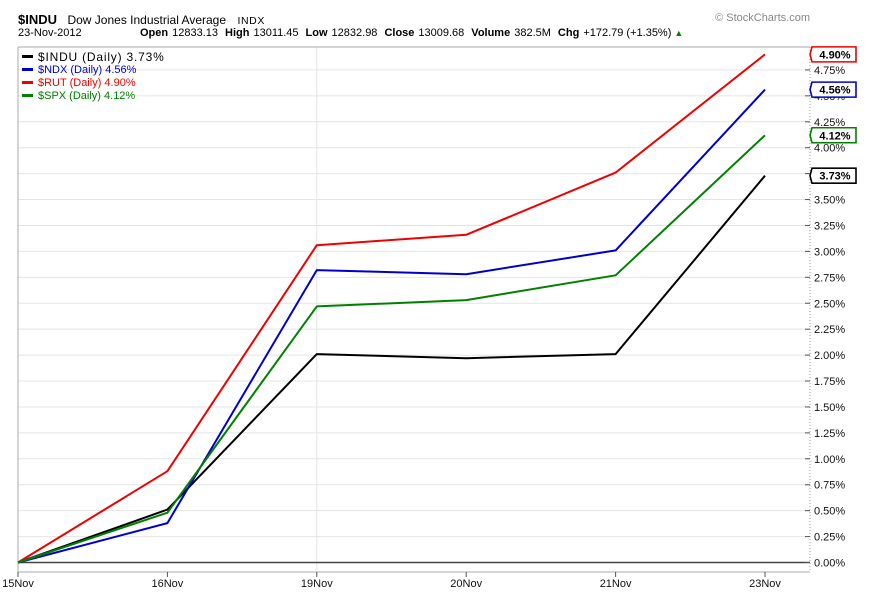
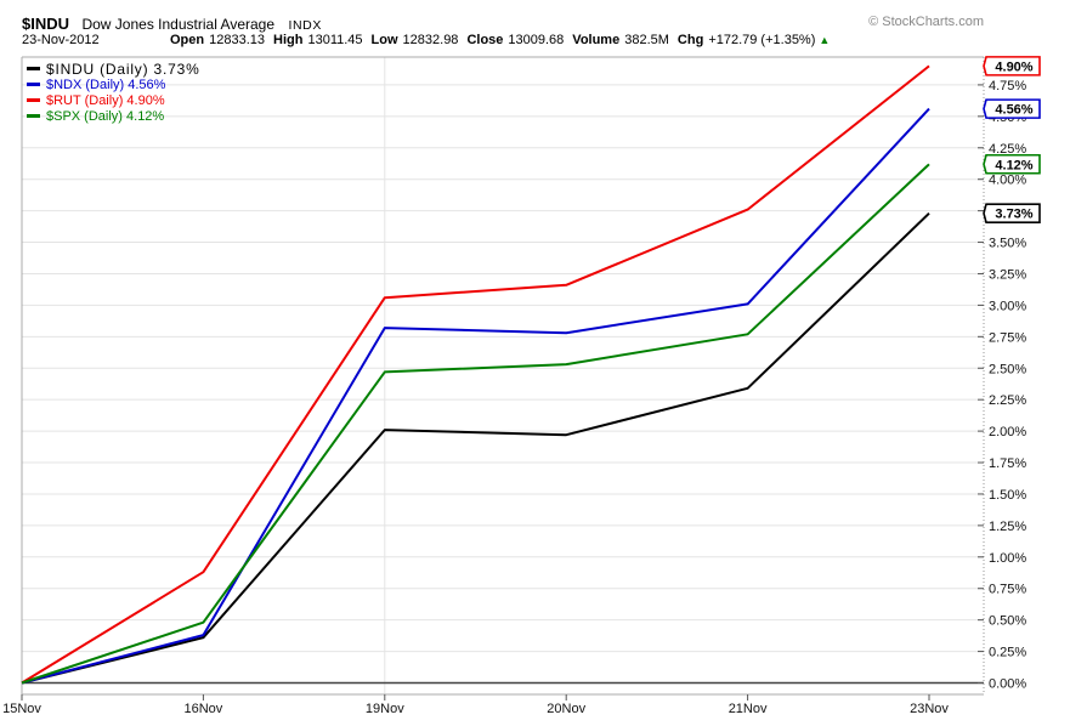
$INDU/16Nov: 0.51% -> 0.36%
$INDU/21Nov: 2.01% -> 2.34%
